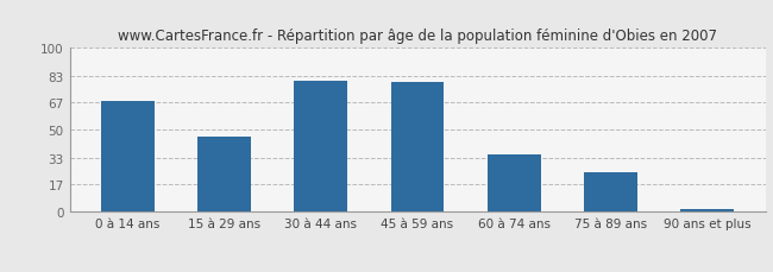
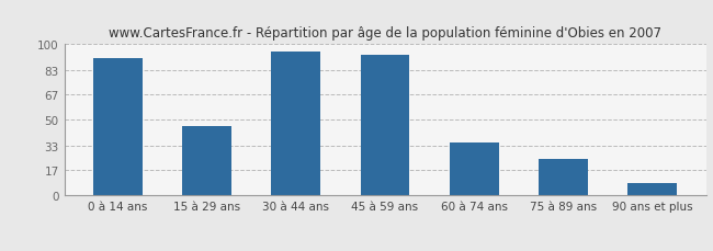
0 à 14 ans: 68 -> 91
30 à 44 ans: 80 -> 95
45 à 59 ans: 79 -> 93
90 ans et plus: 2 -> 8
